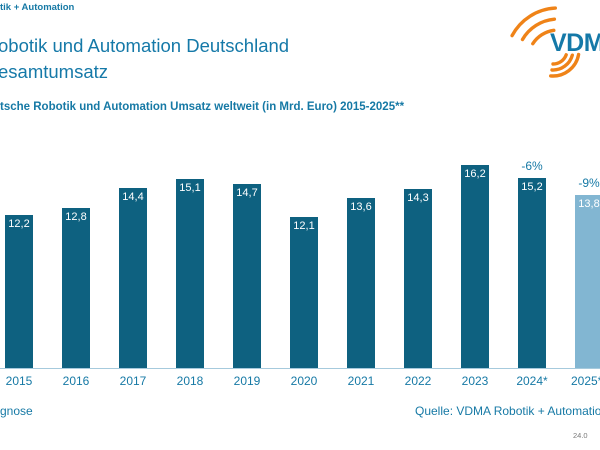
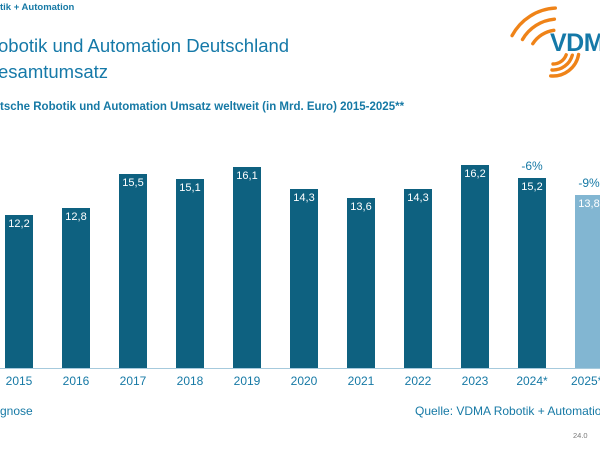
2017: 14,4 -> 15,5
2019: 14,7 -> 16,1
2020: 12,1 -> 14,3
